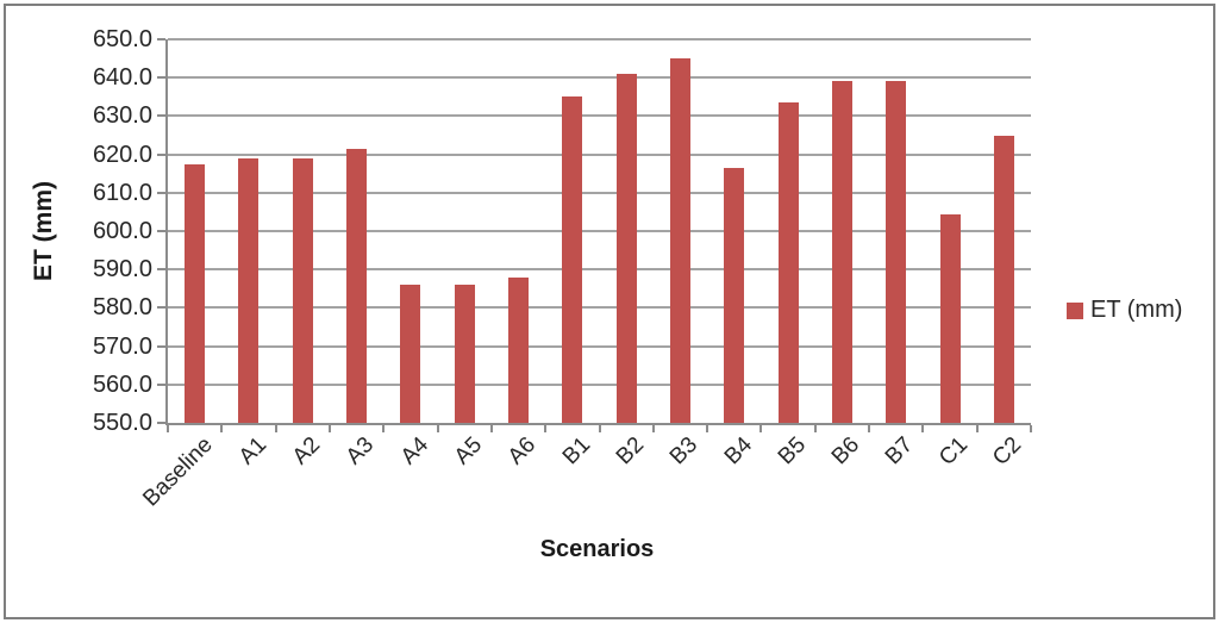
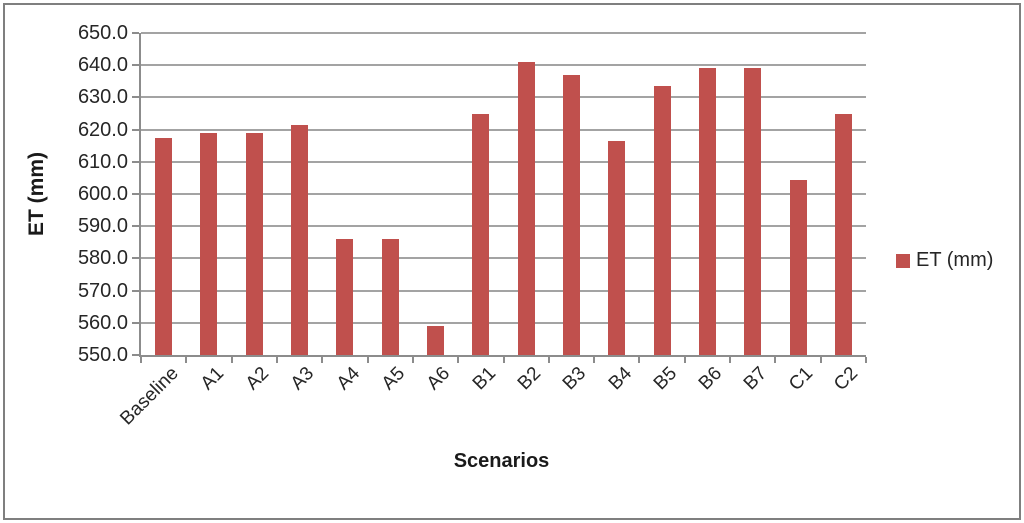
A6: 588 -> 559
B1: 635 -> 625
B3: 645 -> 637
